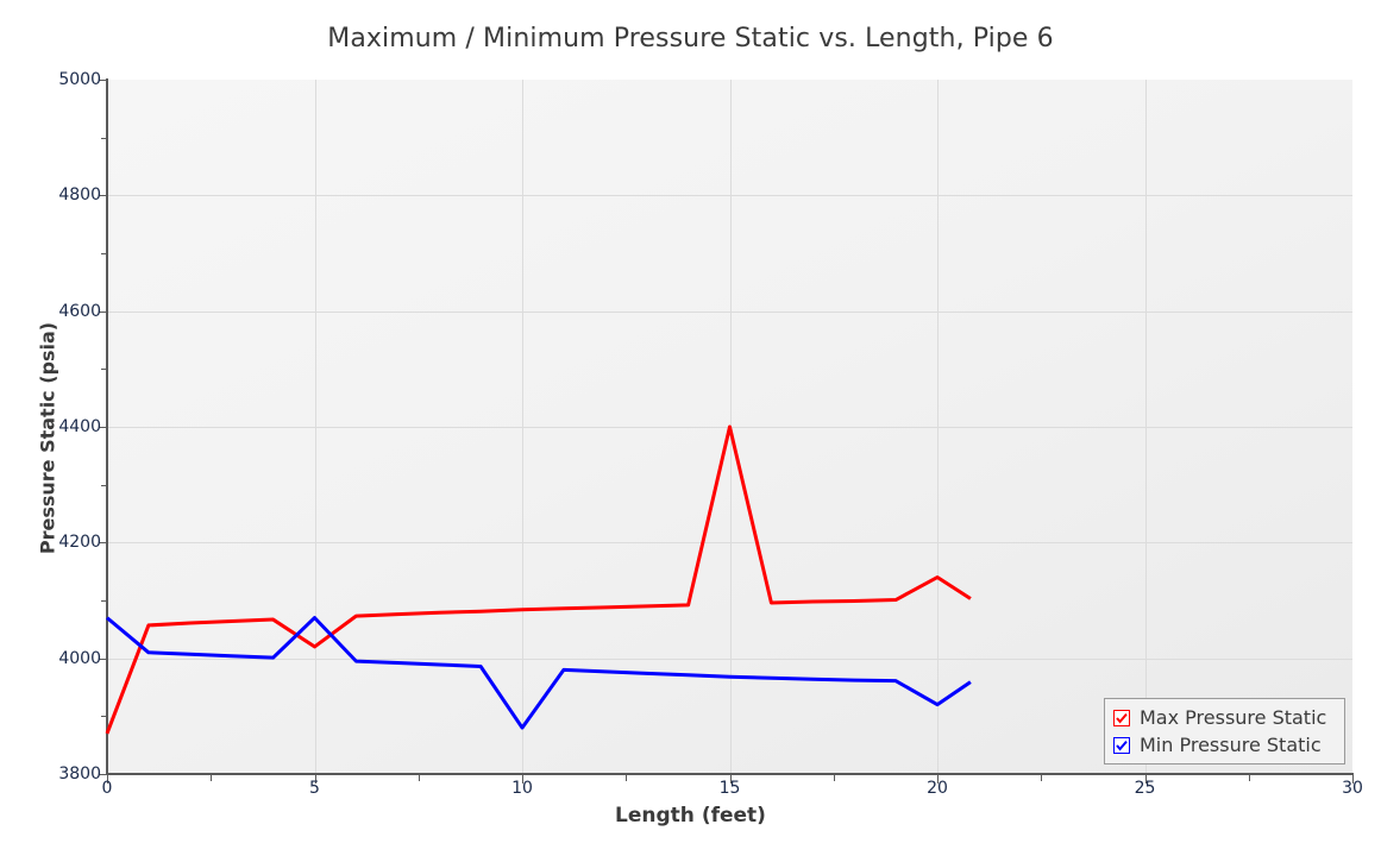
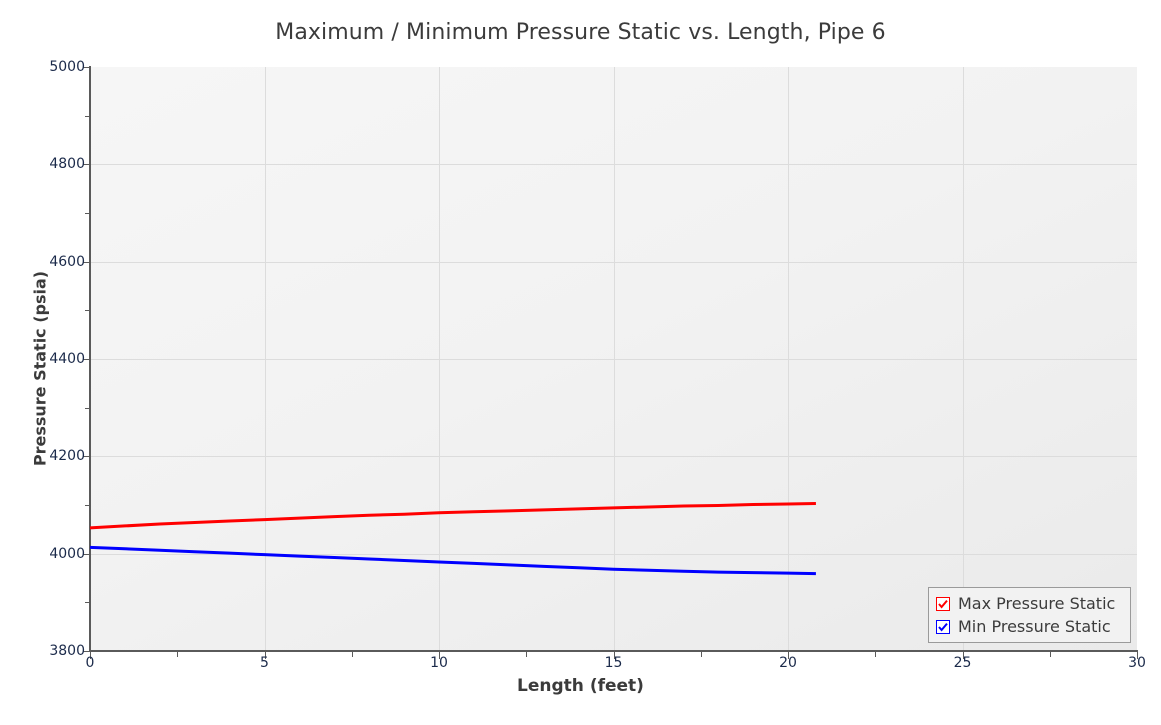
Max Pressure Static/0: 3870 -> 4050
Min Pressure Static/0: 4070 -> 4010
Max Pressure Static/5: 4020 -> 4070
Min Pressure Static/5: 4070 -> 4000
Min Pressure Static/10: 3880 -> 3980
Max Pressure Static/15: 4400 -> 4090
Max Pressure Static/20: 4140 -> 4100
Min Pressure Static/20: 3920 -> 3960
